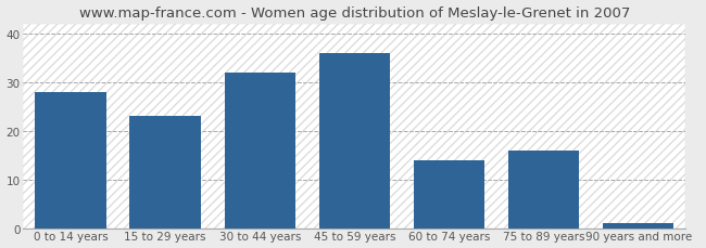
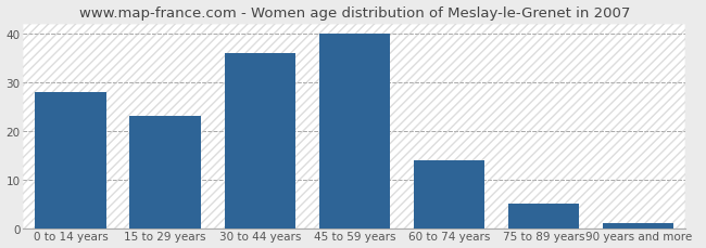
30 to 44 years: 32 -> 36
45 to 59 years: 36 -> 40
75 to 89 years: 16 -> 5
